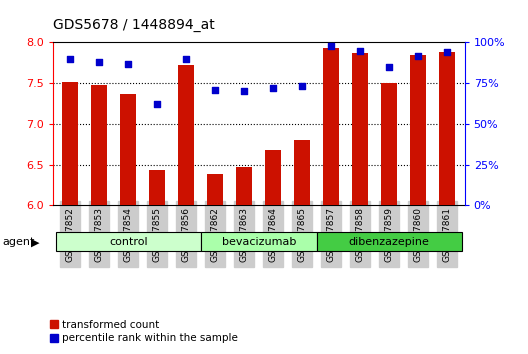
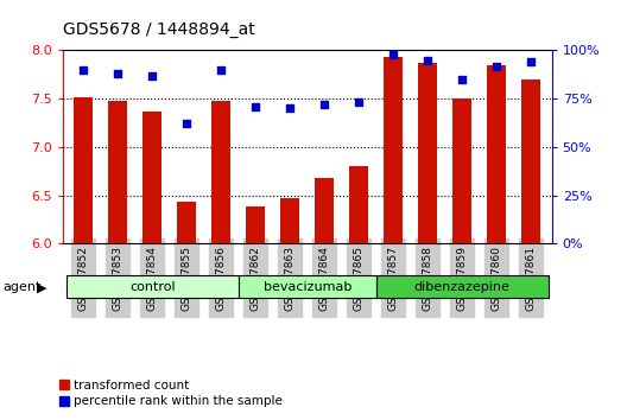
transformed count/GSM967856: 7.72 -> 7.48
transformed count/GSM967861: 7.88 -> 7.70
